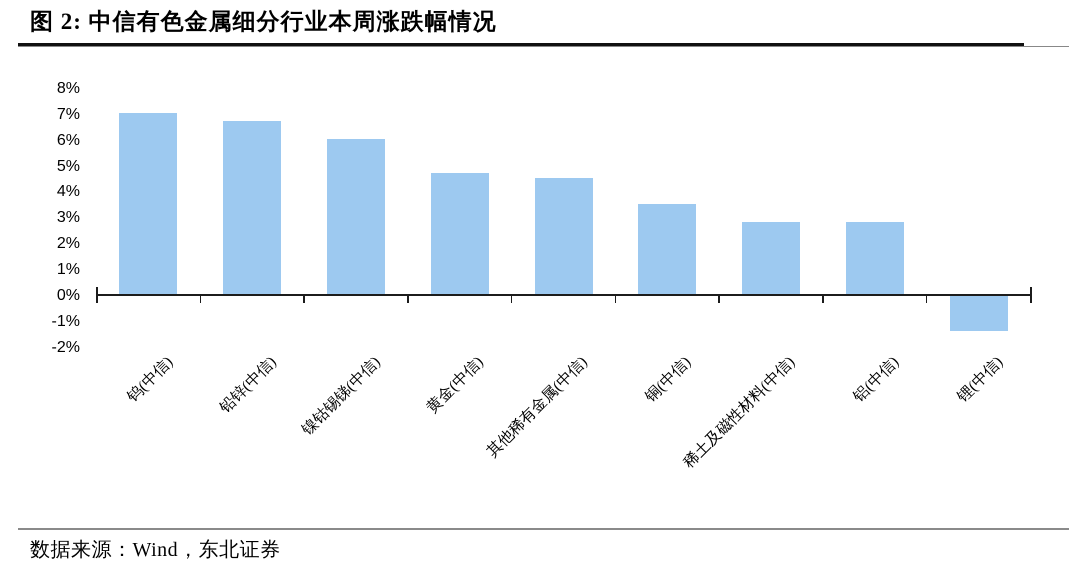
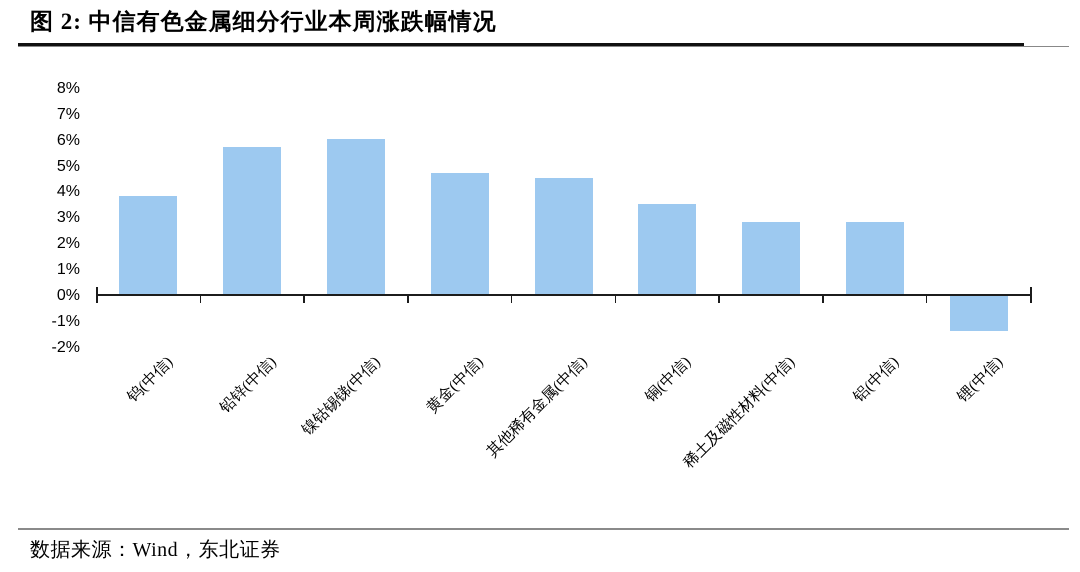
钨(中信): 7.0% -> 3.8%
铅锌(中信): 6.7% -> 5.7%
